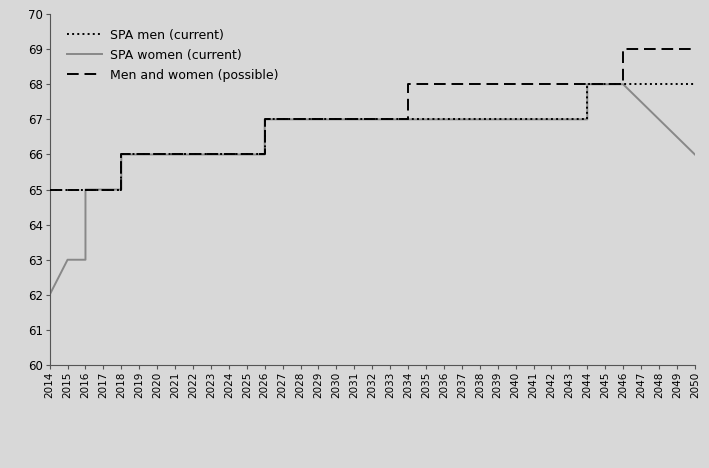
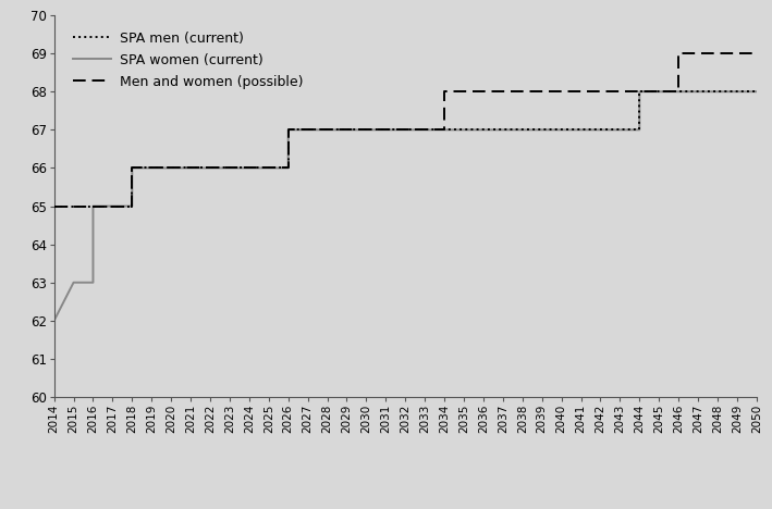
SPA women (current)/2050: 66 -> 68
